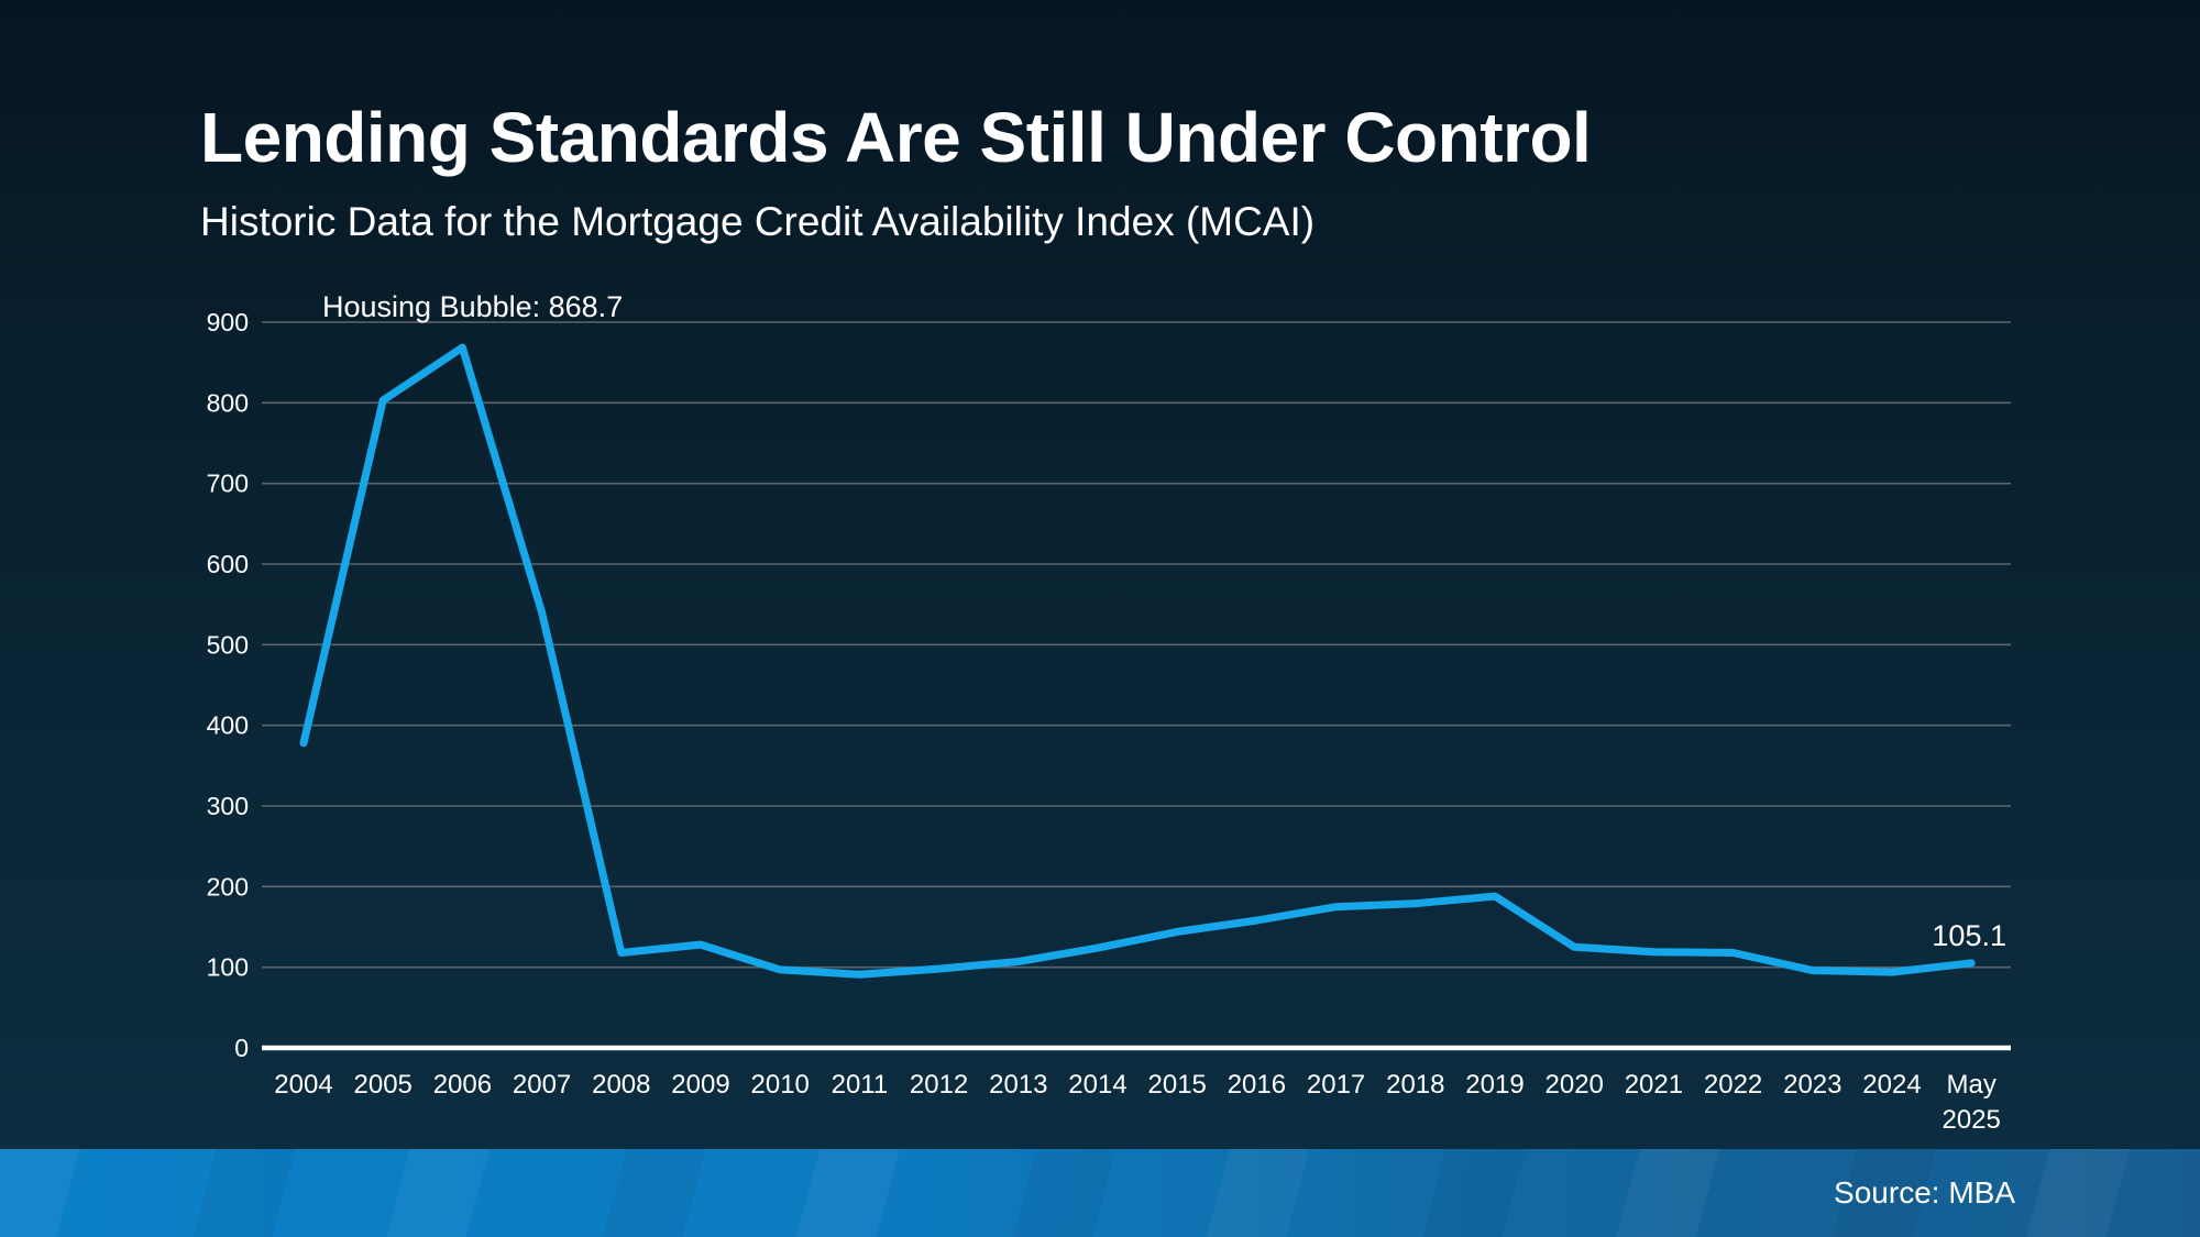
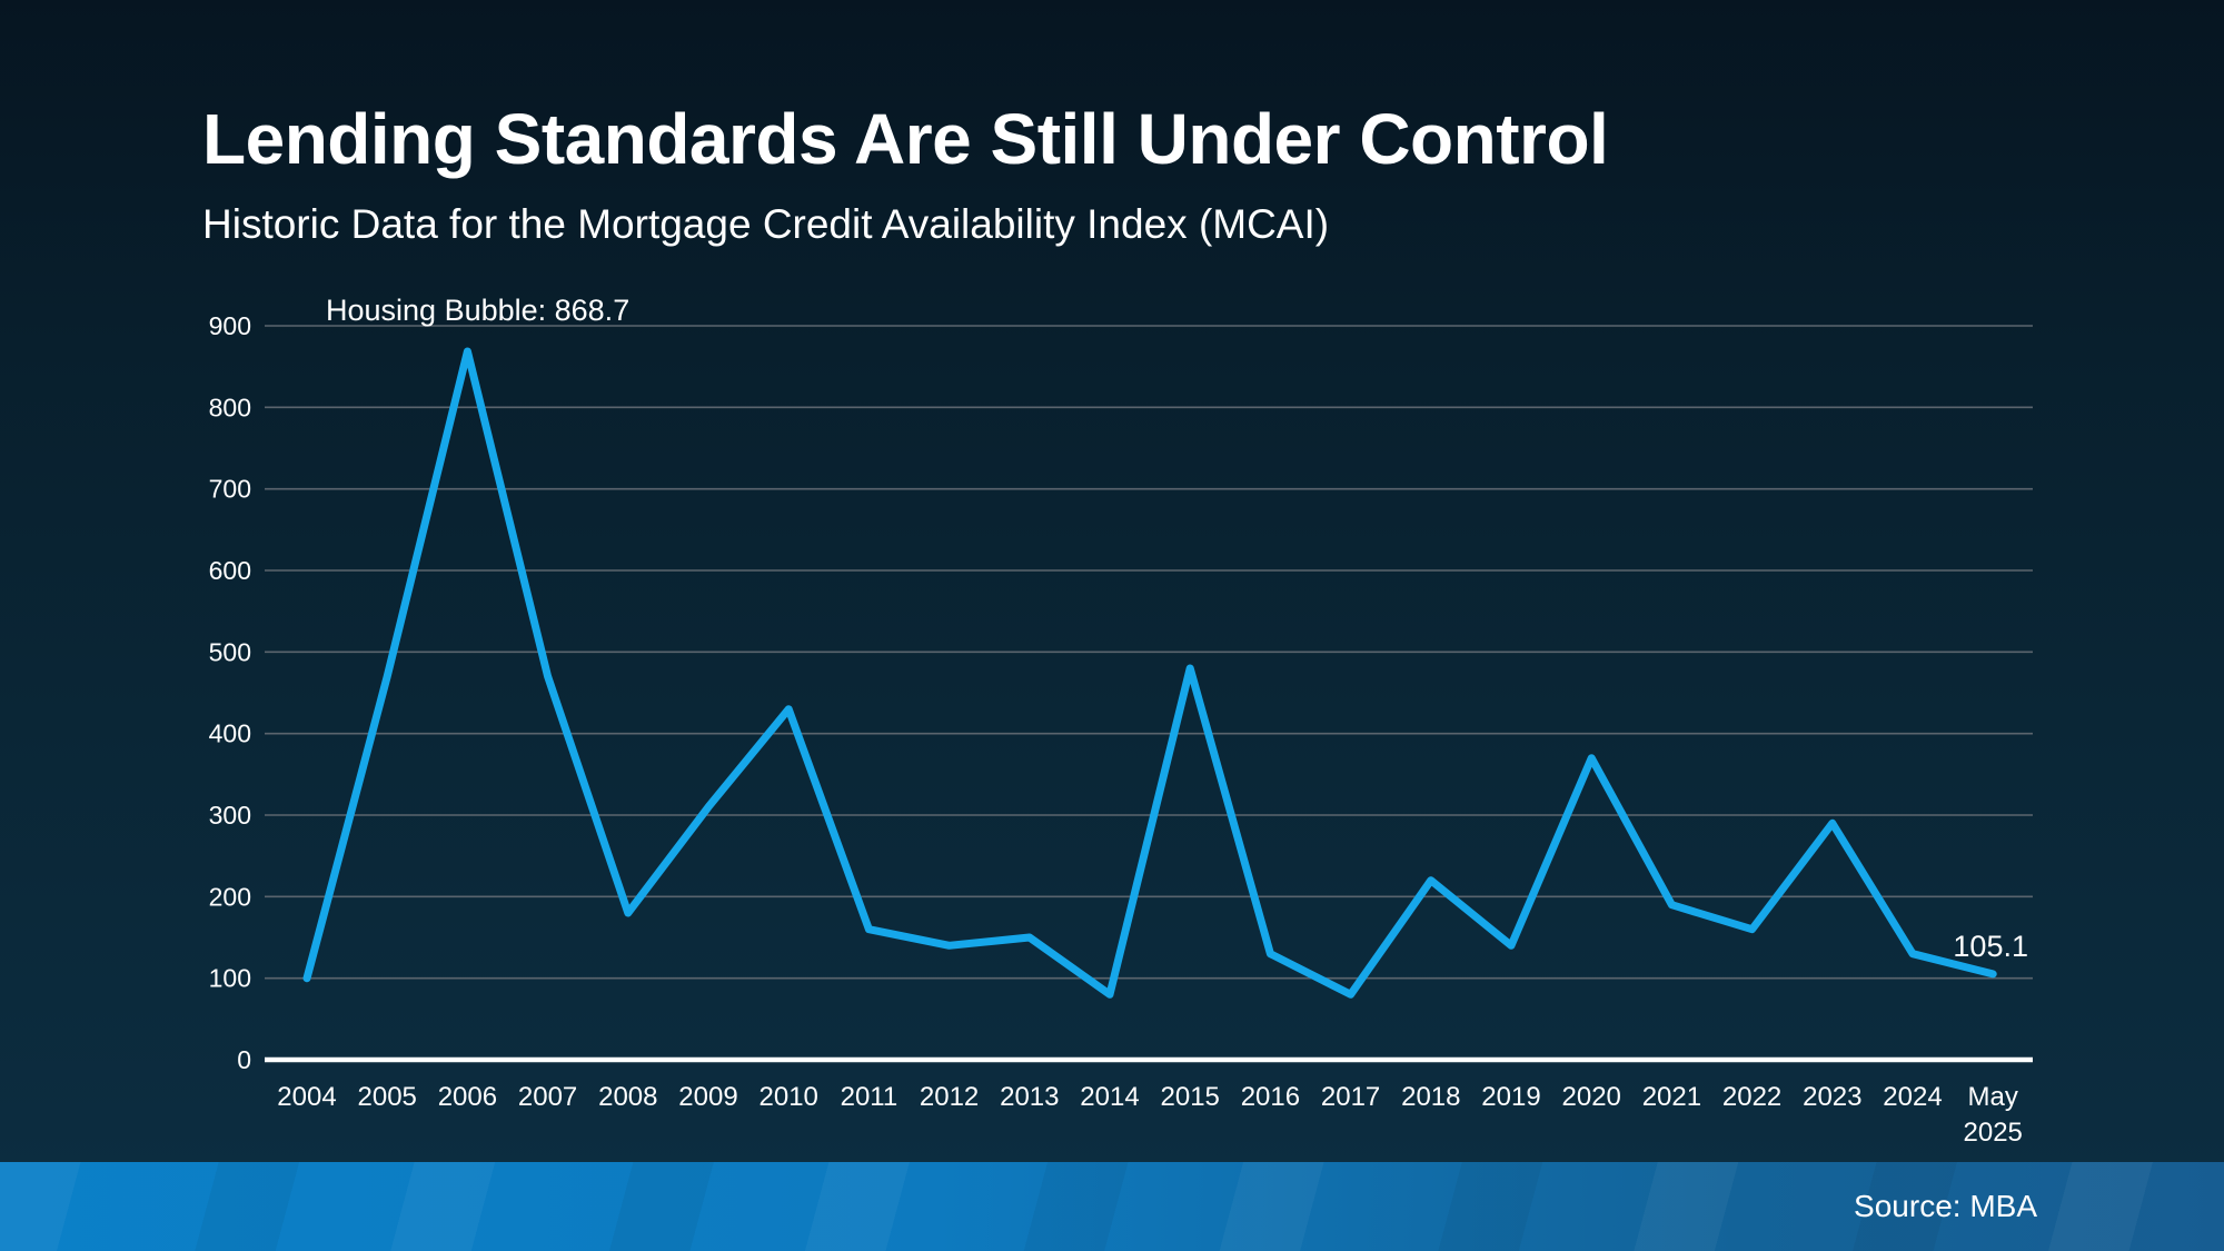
2004: 380 -> 100
2005: 800 -> 470
2007: 540 -> 470
2008: 120 -> 180
2009: 130 -> 310
2010: 100 -> 430
2011: 90 -> 160
2012: 100 -> 140
2013: 110 -> 150
2014: 120 -> 80
2015: 140 -> 480
2016: 160 -> 130
2017: 180 -> 80
2018: 180 -> 220
2019: 190 -> 140
2020: 120 -> 370
2021: 120 -> 190
2022: 120 -> 160
2023: 100 -> 290
2024: 90 -> 130
